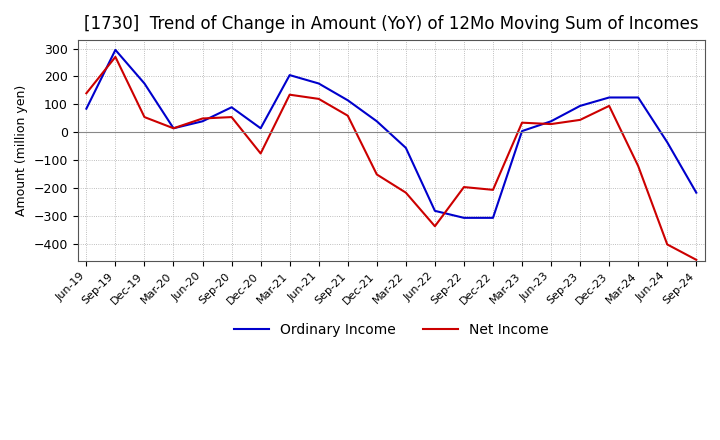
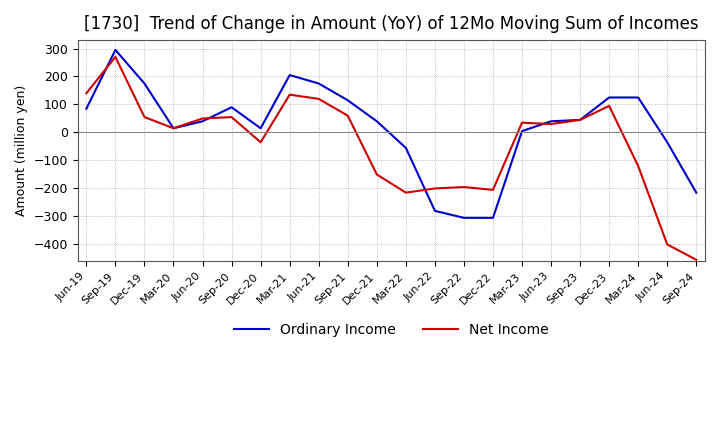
Net Income/Dec-20: -75 -> -35
Net Income/Jun-22: -335 -> -200
Ordinary Income/Sep-23: 95 -> 45
